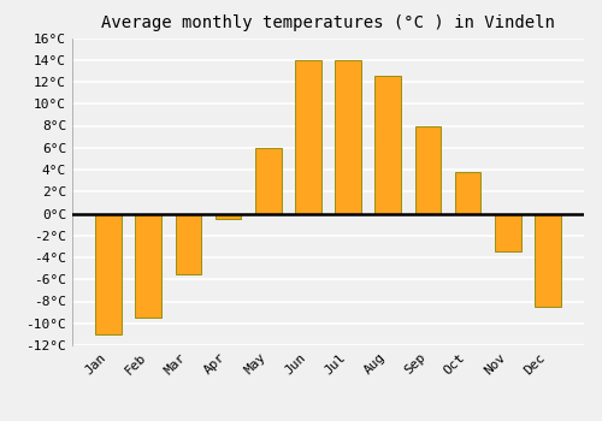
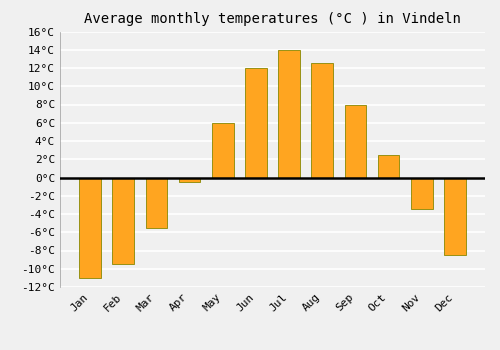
Jun: 14.0°C -> 12.0°C
Oct: 3.8°C -> 2.5°C
